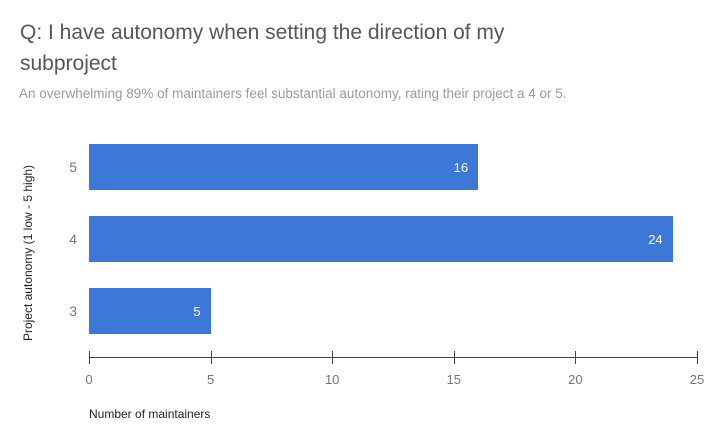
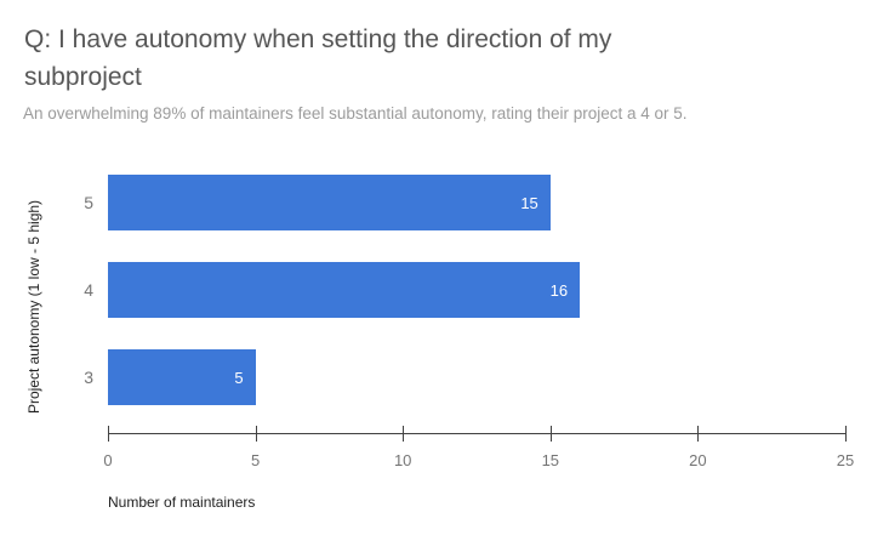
5: 16 -> 15
4: 24 -> 16
